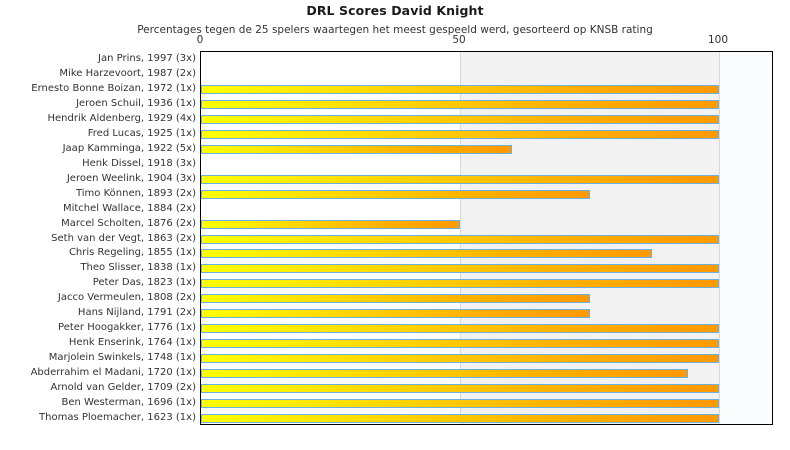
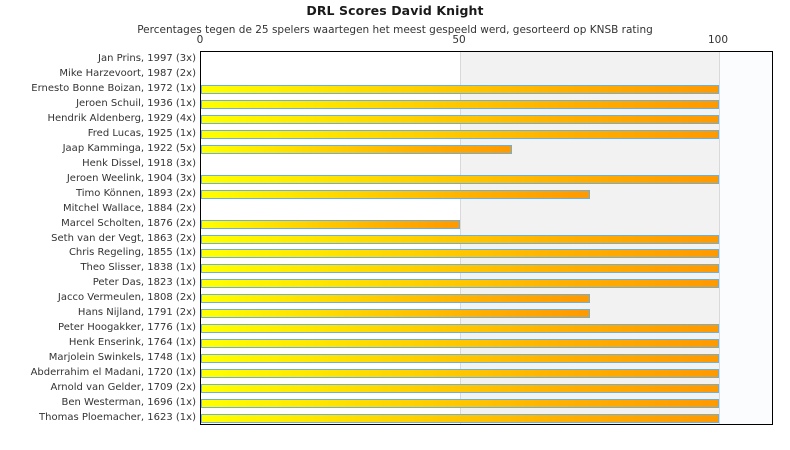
Chris Regeling, 1855 (1x): 87 -> 100
Abderrahim el Madani, 1720 (1x): 94 -> 100
